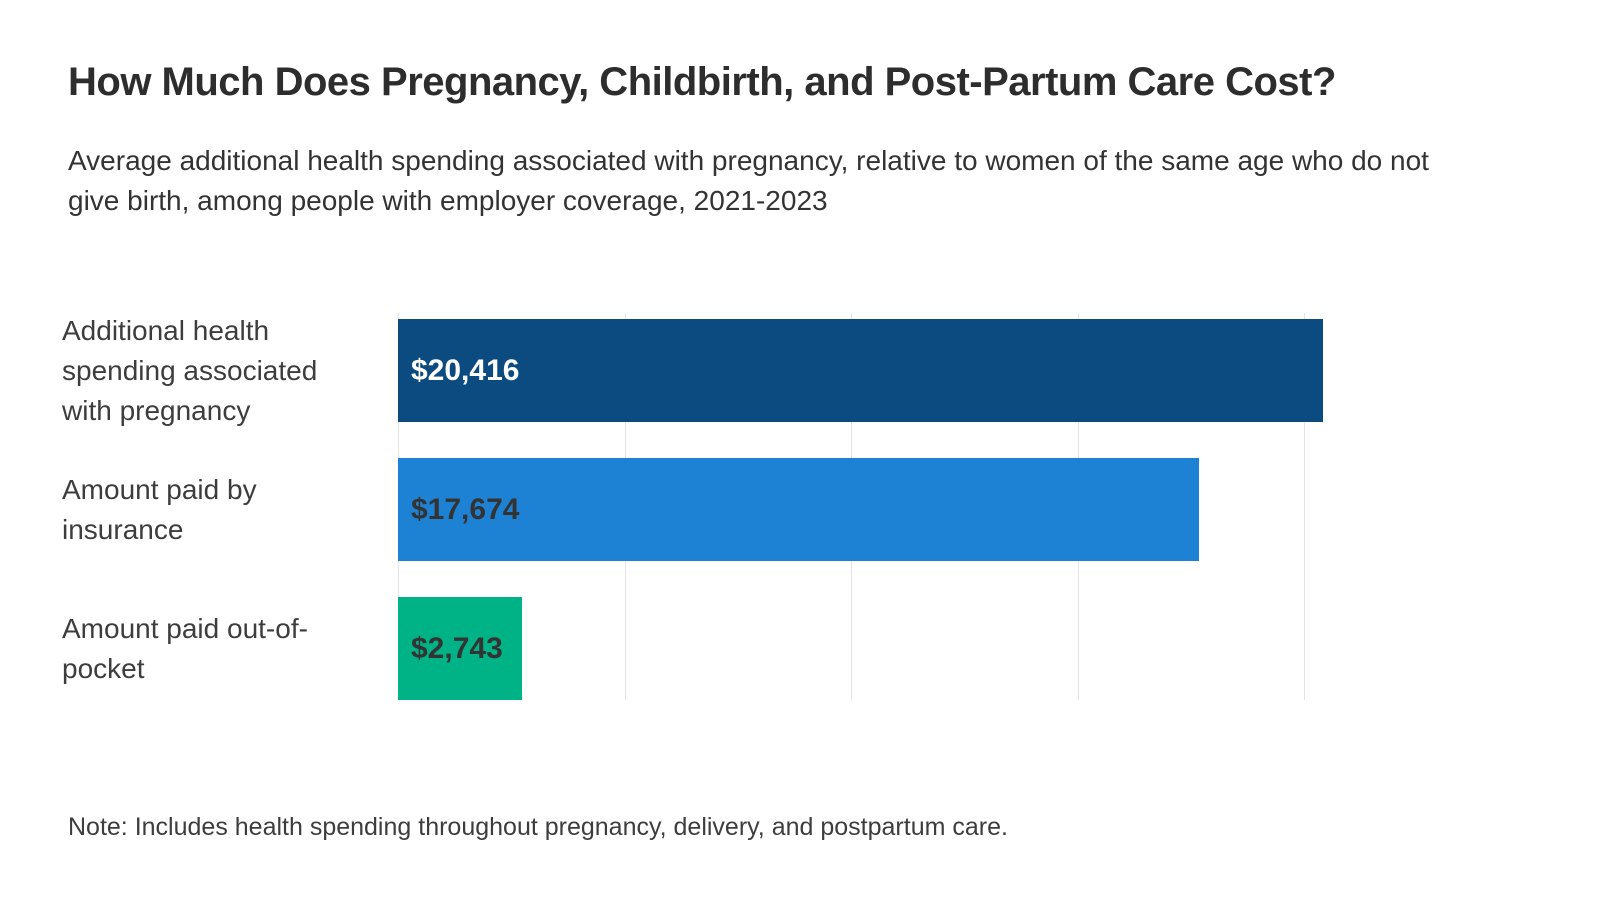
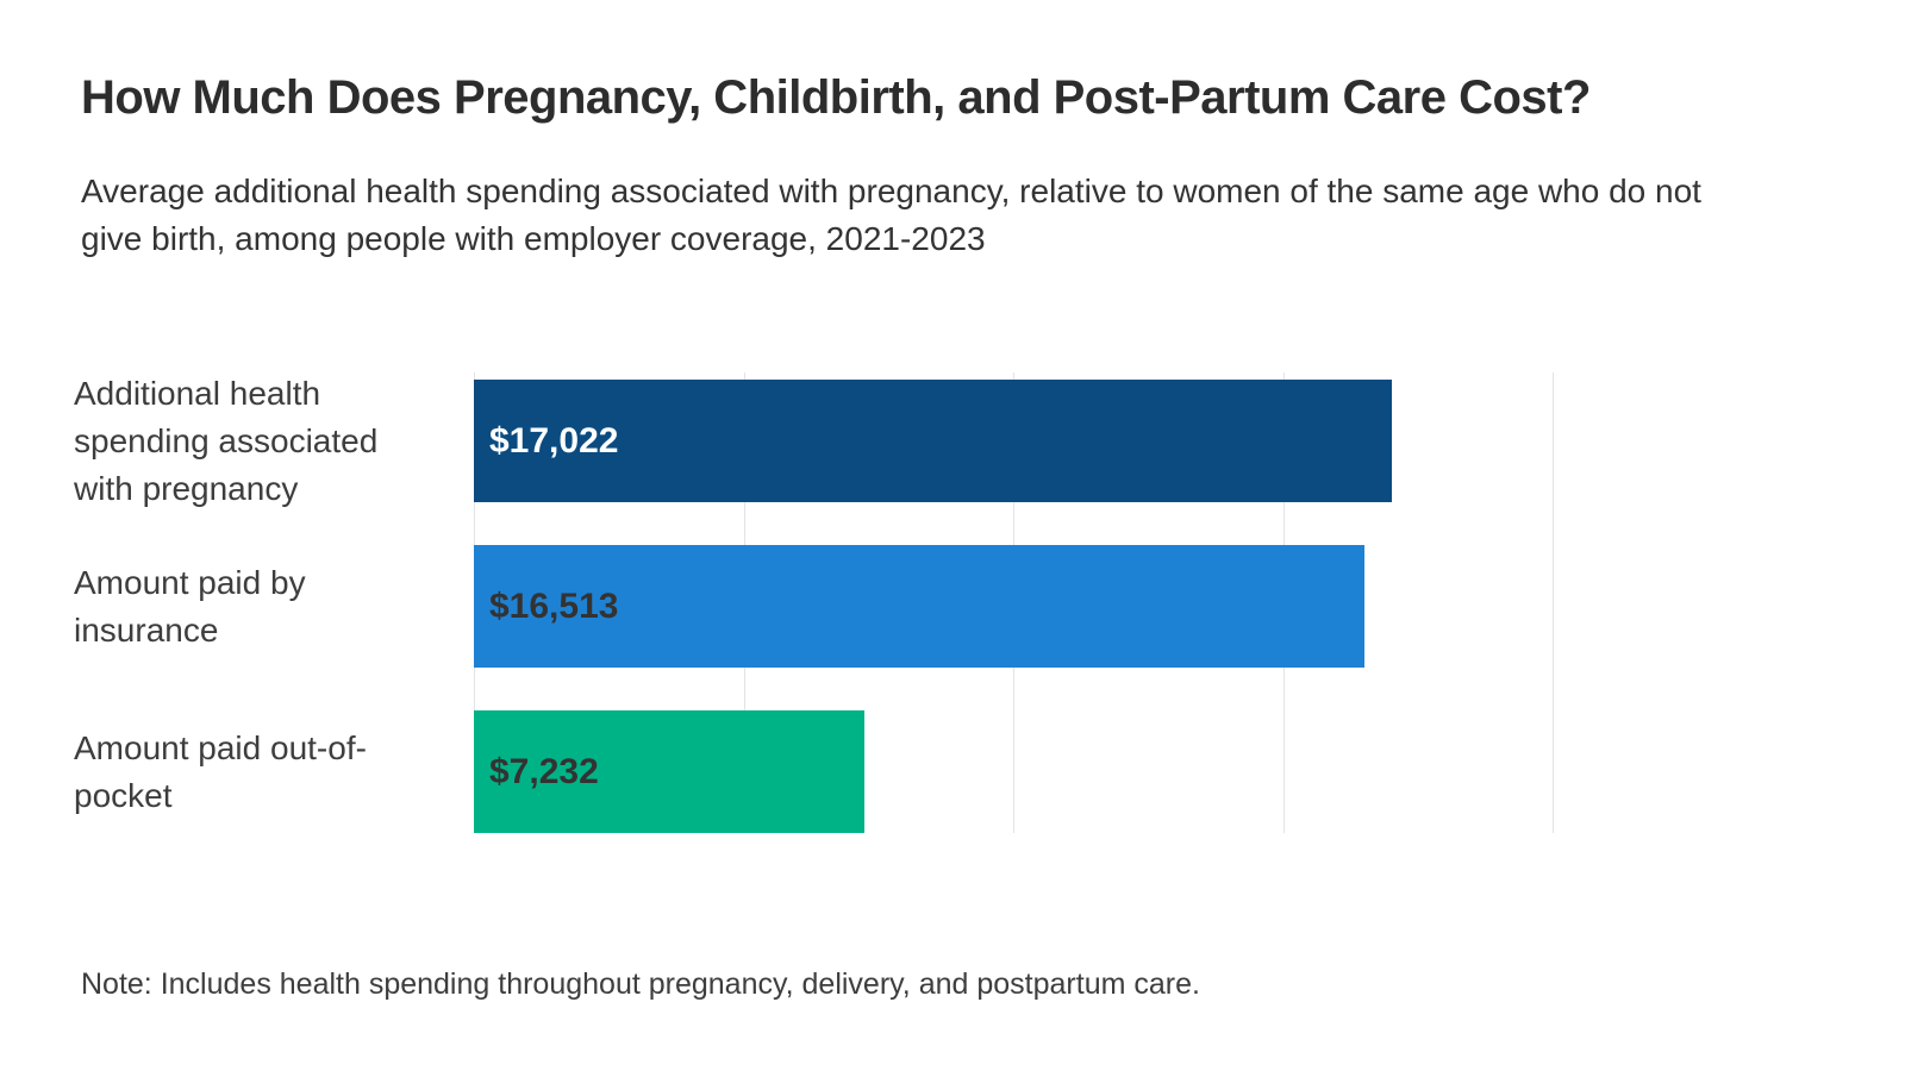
Additional health spending associated with pregnancy: $20,416 -> $17,022
Amount paid by insurance: $17,674 -> $16,513
Amount paid out-of-pocket: $2,743 -> $7,232
